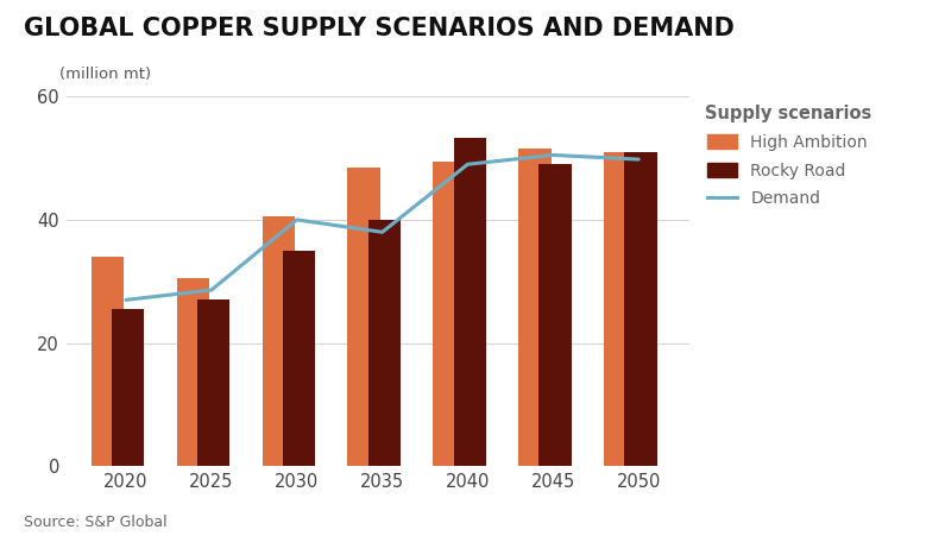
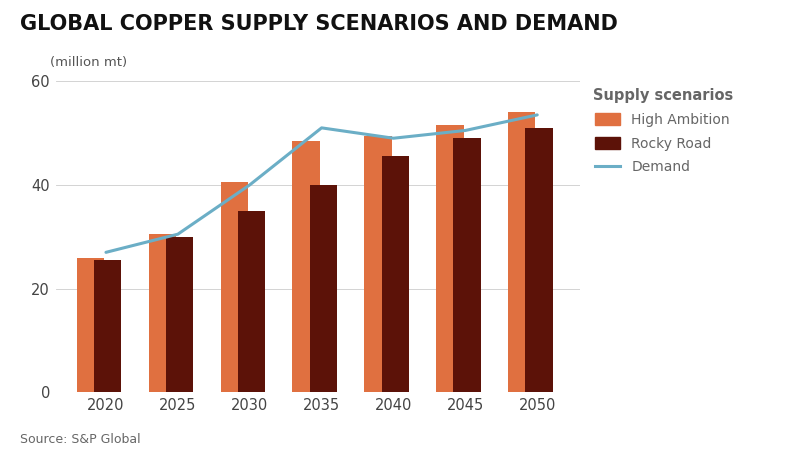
High Ambition/2020: 34.0 -> 26.0
Demand/2025: 28.6 -> 30.5
Rocky Road/2025: 27.0 -> 30.0
Demand/2035: 38.0 -> 51.0
Rocky Road/2040: 53.2 -> 45.5
High Ambition/2050: 51.0 -> 54.0
Demand/2050: 49.8 -> 53.5
